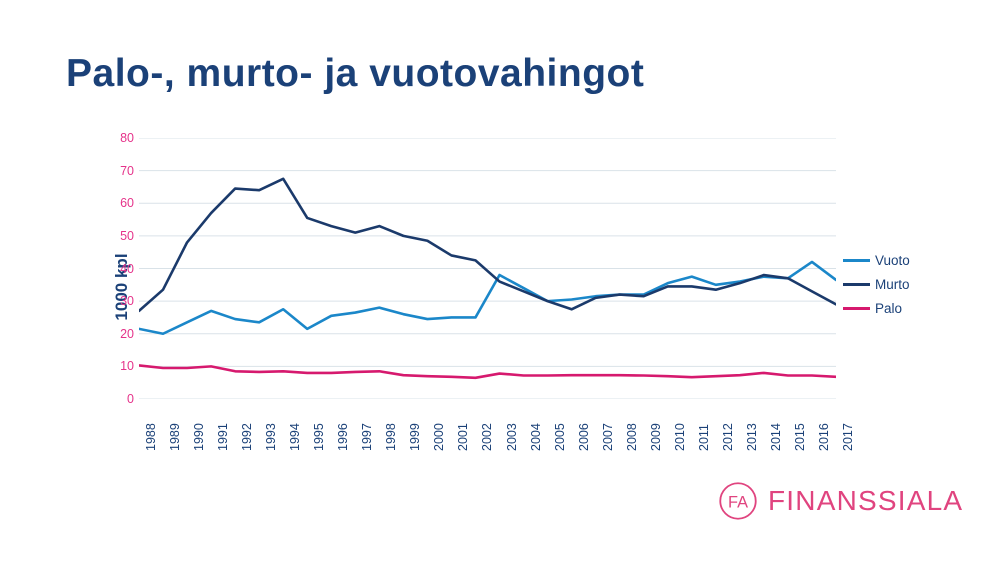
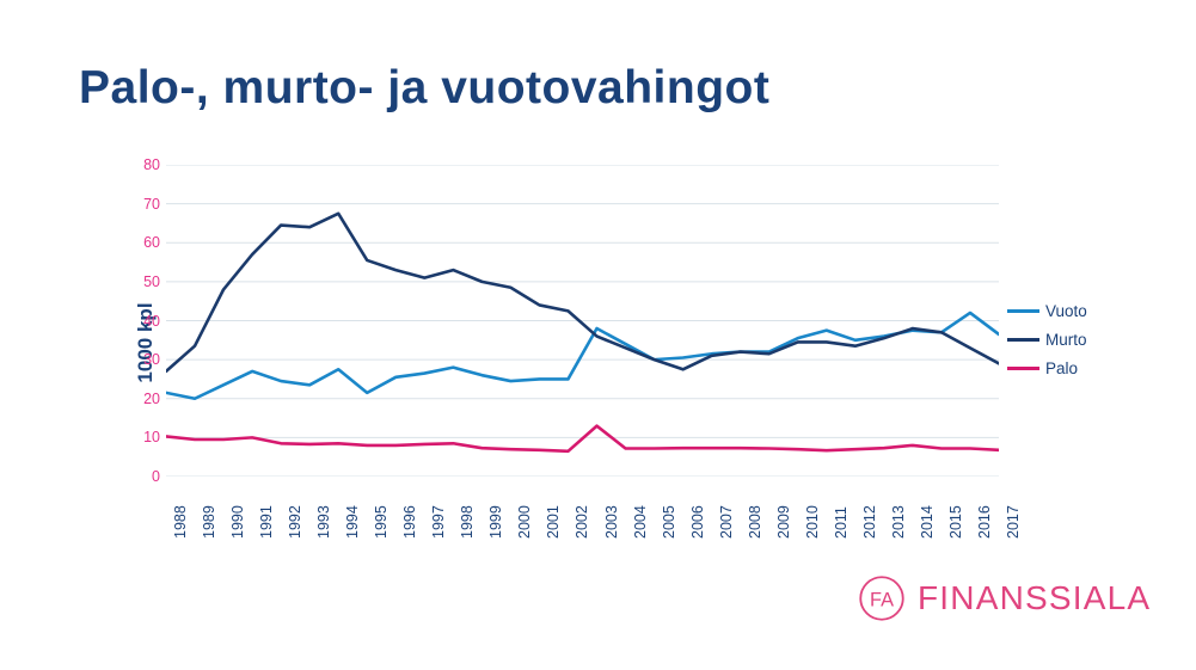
Palo/2003: 8 -> 13
